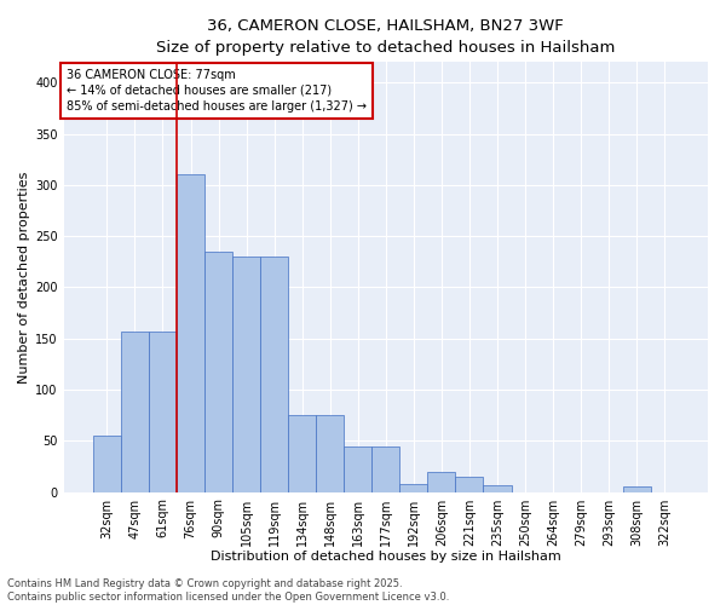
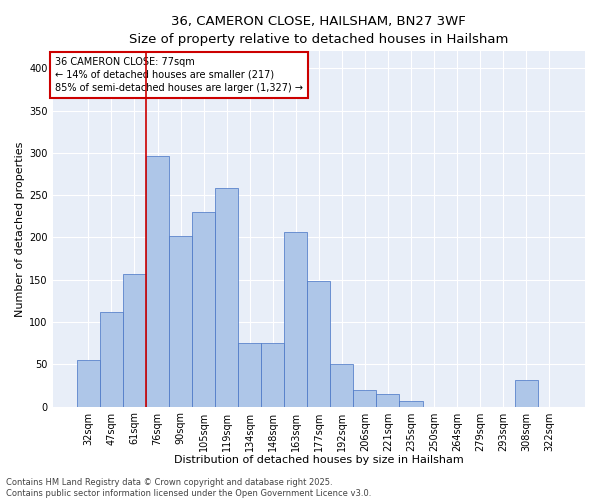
47sqm: 157 -> 112
76sqm: 310 -> 296
90sqm: 235 -> 202
119sqm: 230 -> 258
163sqm: 45 -> 206
177sqm: 45 -> 148
192sqm: 8 -> 50
308sqm: 5 -> 32
